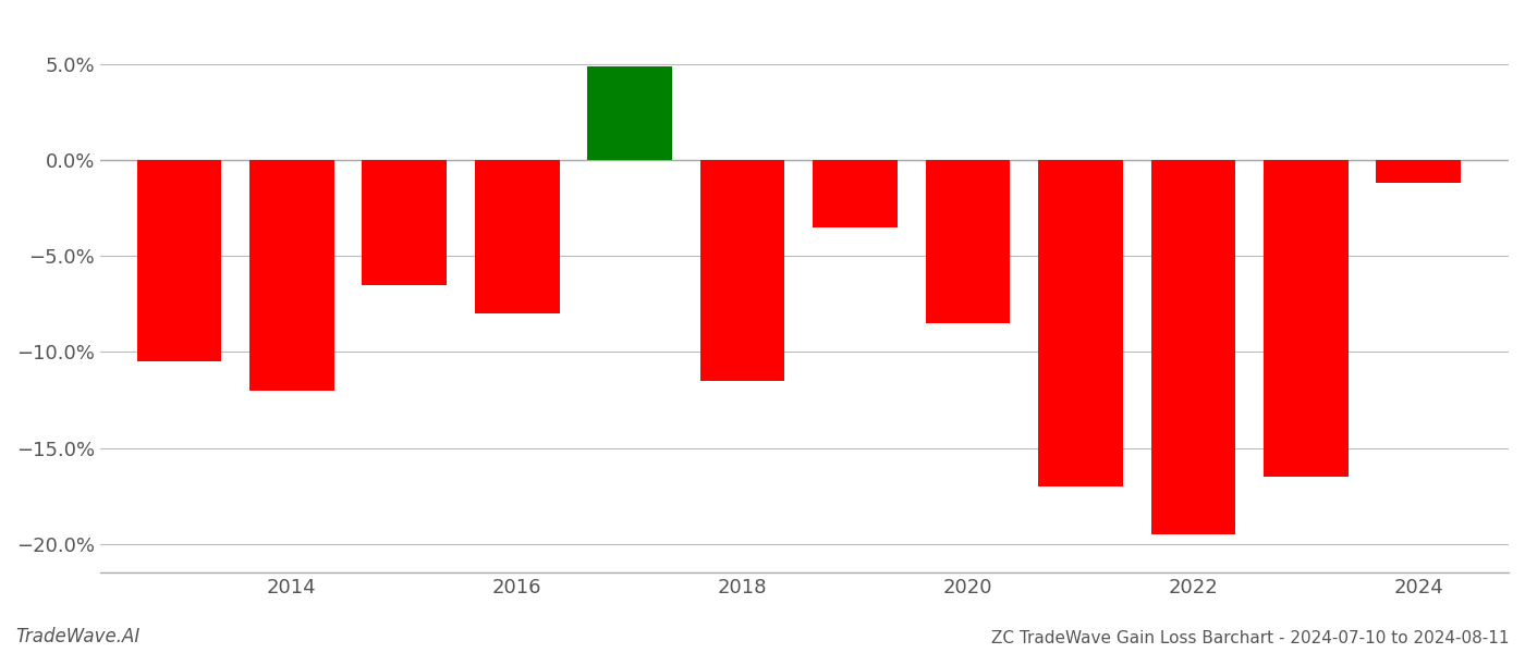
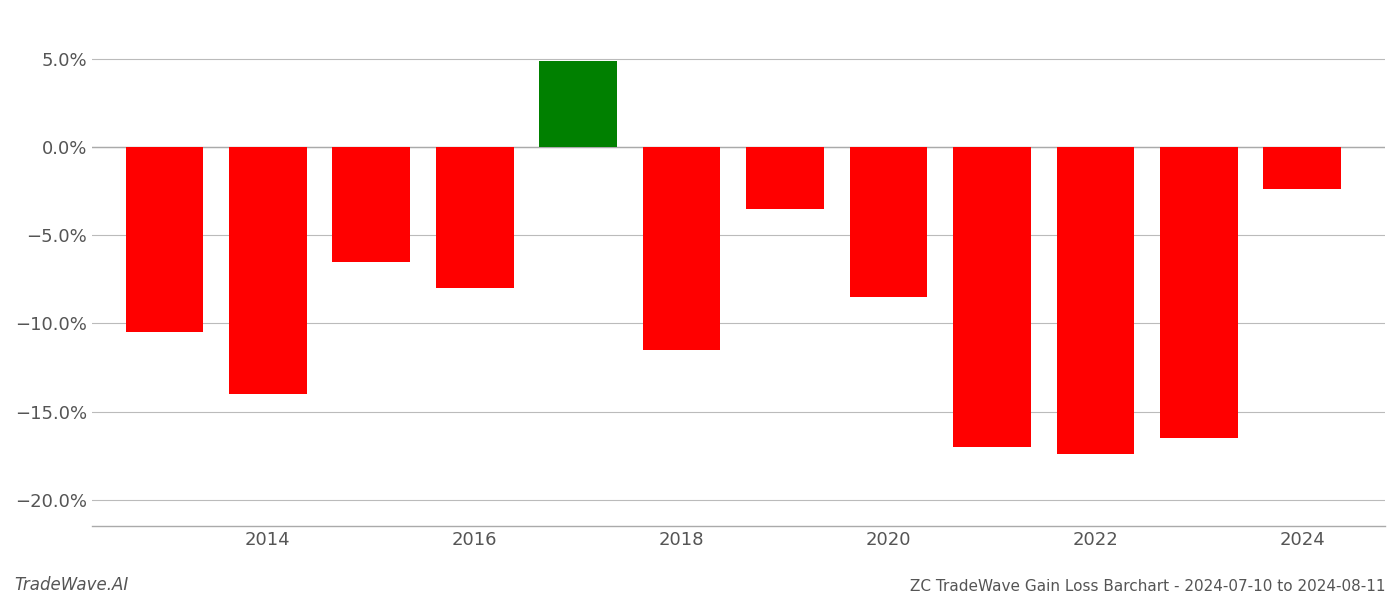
2014: -12.0% -> -14.0%
2022: -19.5% -> -17.4%
2024: -1.2% -> -2.4%
